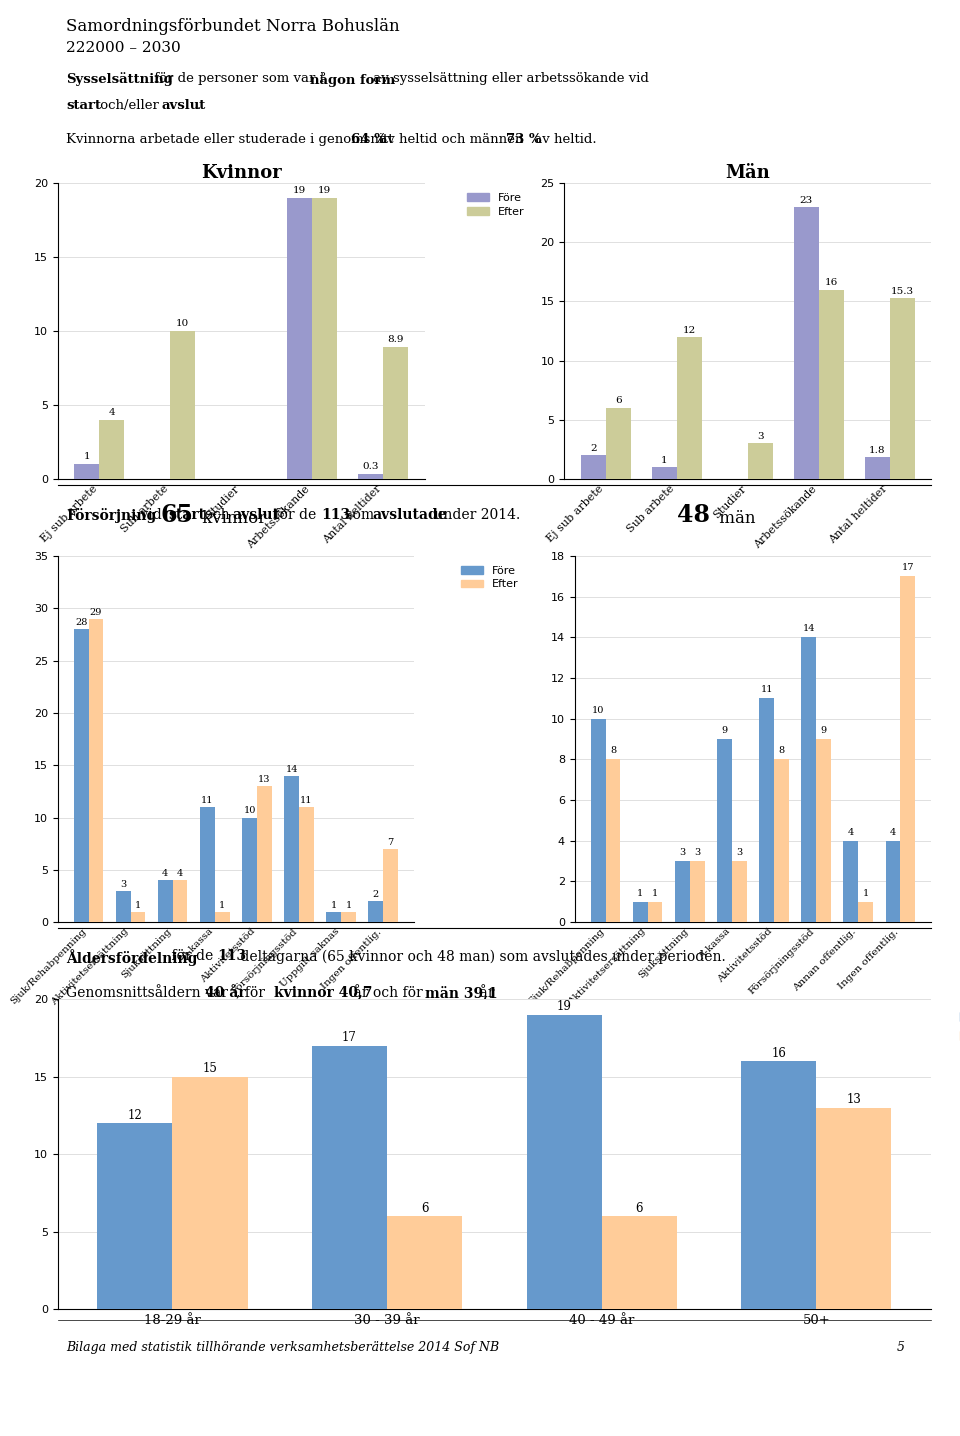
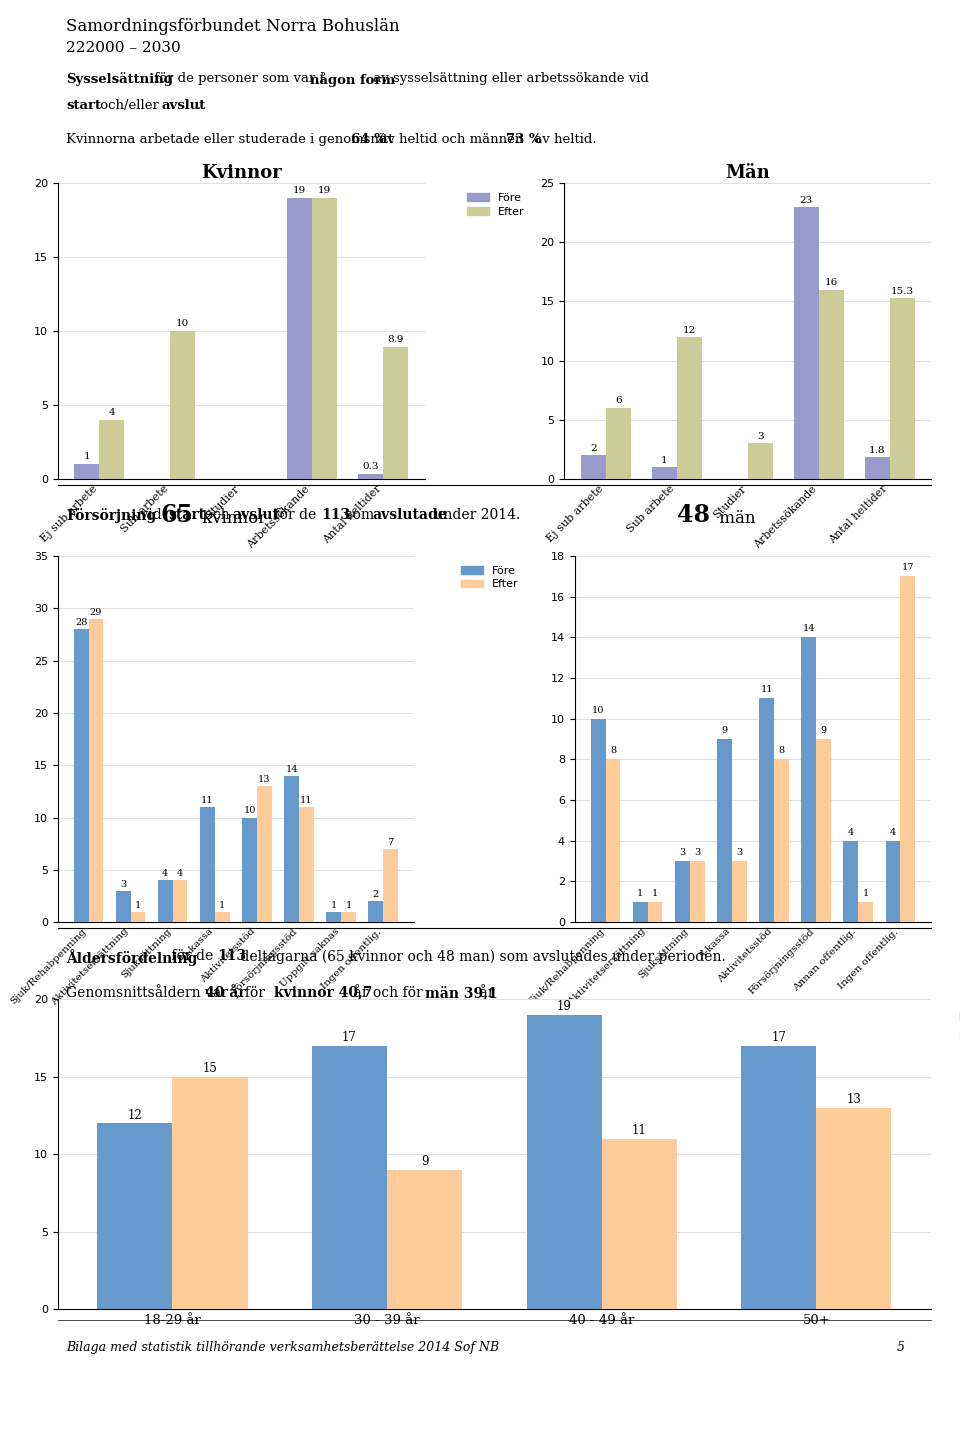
Män/30 - 39 år: 6 -> 9
Män/40 - 49 år: 6 -> 11
Kvinnor/50+: 16 -> 17
